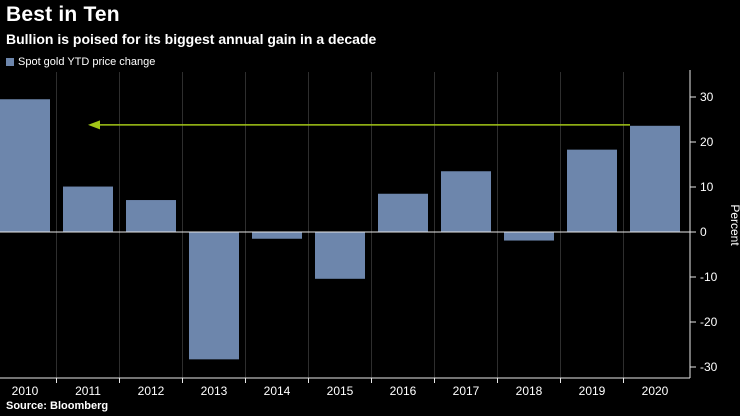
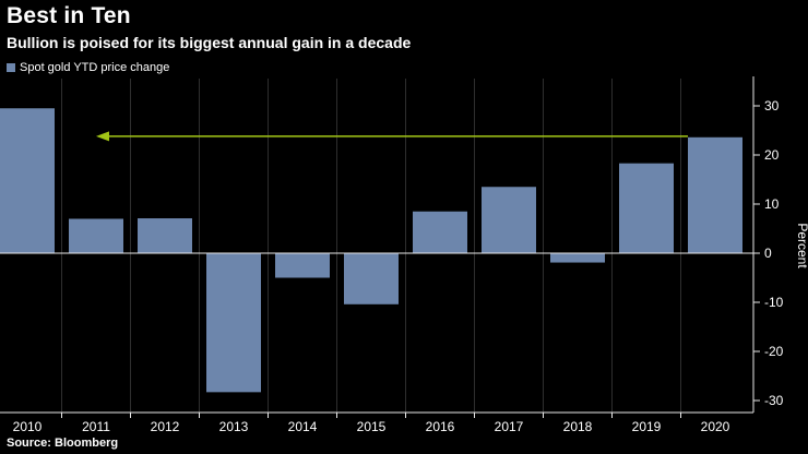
2011: 10 -> 7
2014: -2 -> -5
